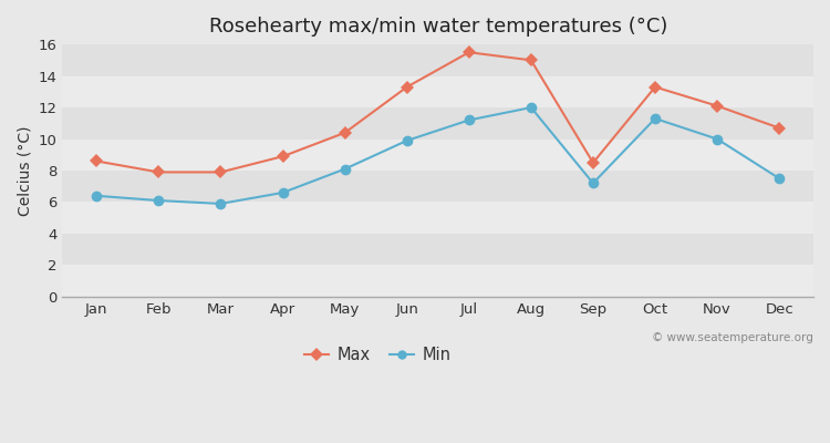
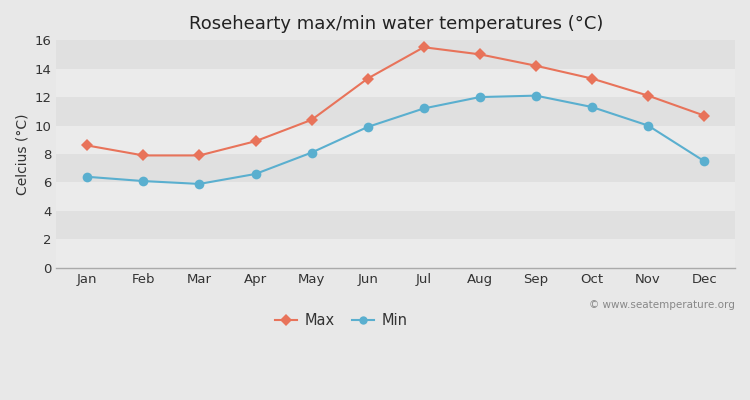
Max/Sep: 8.5 -> 14.2
Min/Sep: 7.2 -> 12.1
